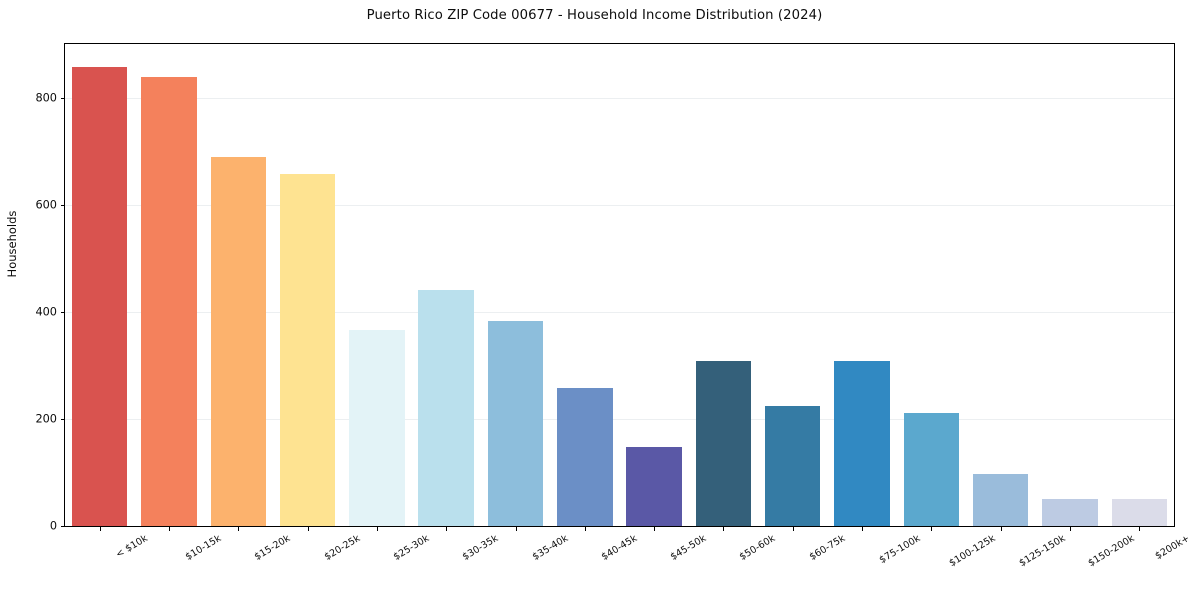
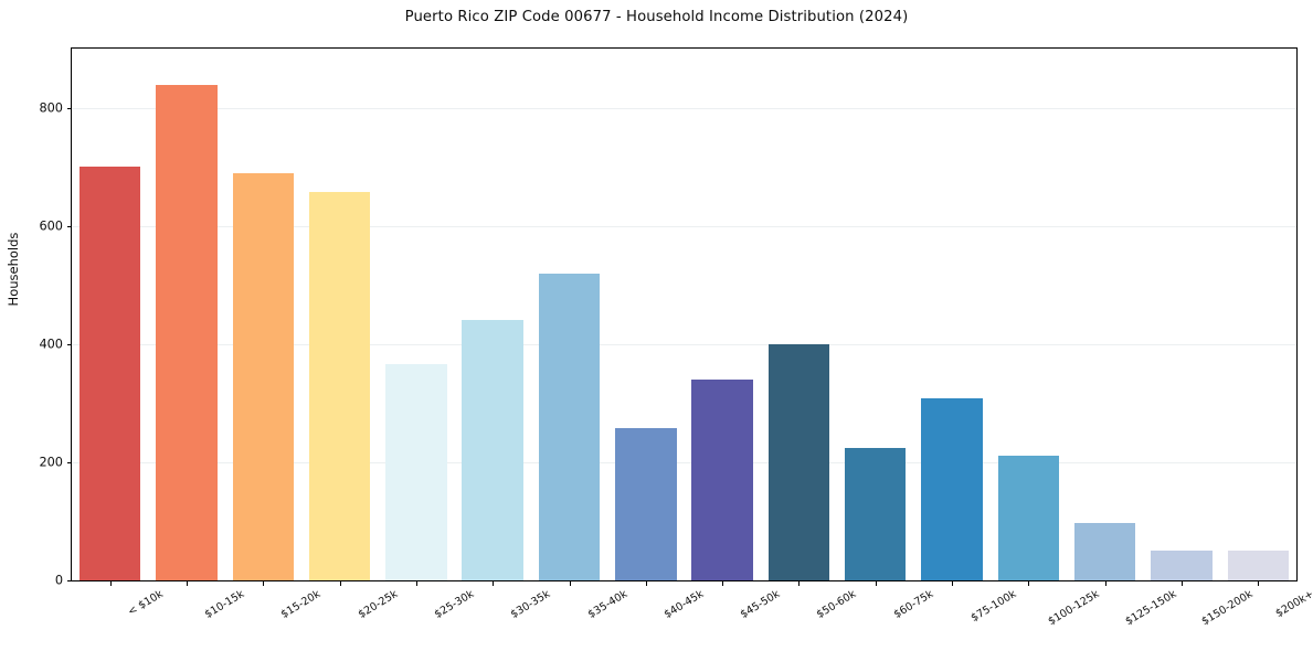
< $10k: 860 -> 700
$35-40k: 380 -> 520
$45-50k: 150 -> 340
$50-60k: 310 -> 400
